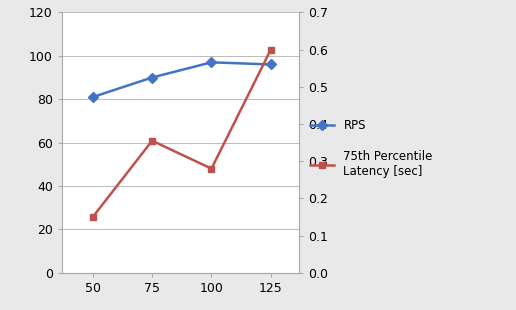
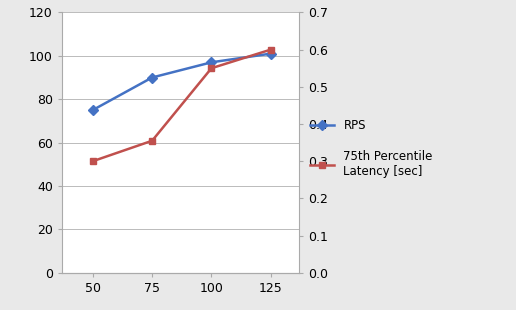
RPS/50: 81 -> 75
75th Percentile Latency [sec]/50: 0.150 -> 0.300
75th Percentile Latency [sec]/100: 0.280 -> 0.550
RPS/125: 96 -> 101
